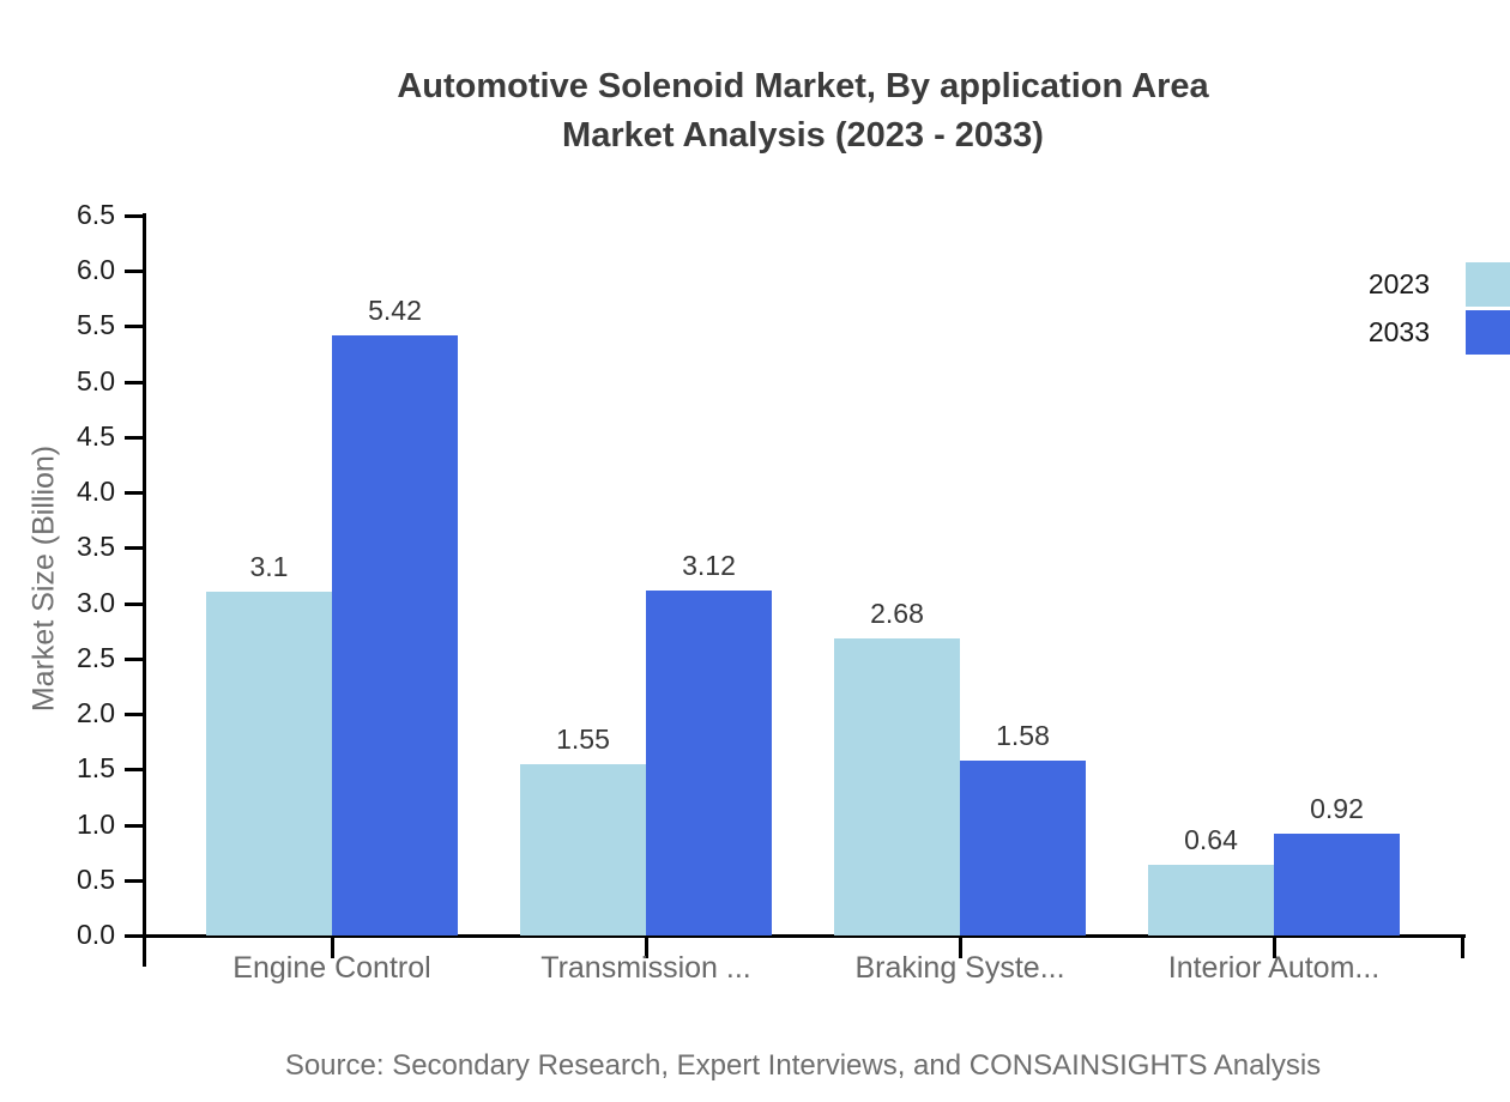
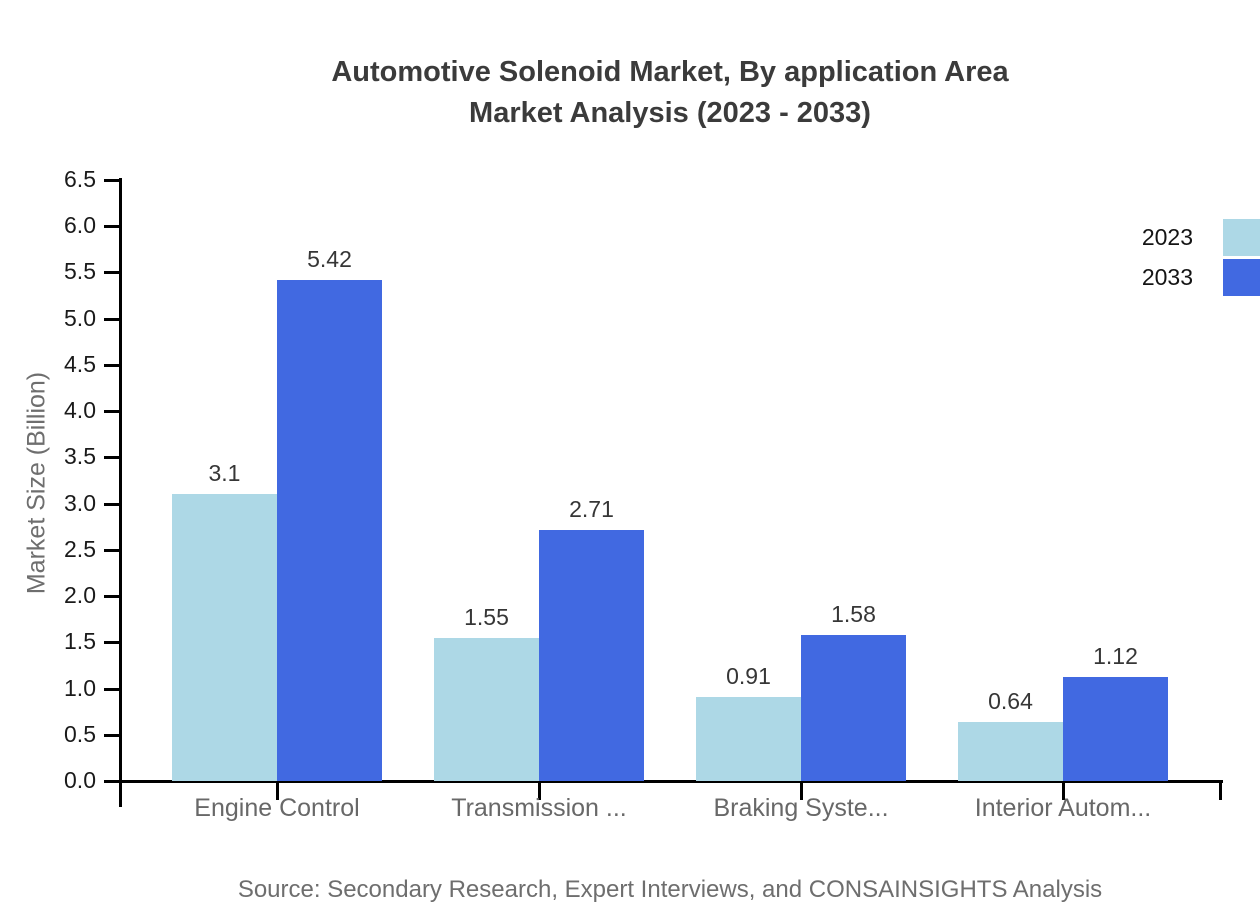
2033/Transmission ...: 3.12 -> 2.71
2023/Braking Syste...: 2.68 -> 0.91
2033/Interior Autom...: 0.92 -> 1.12
